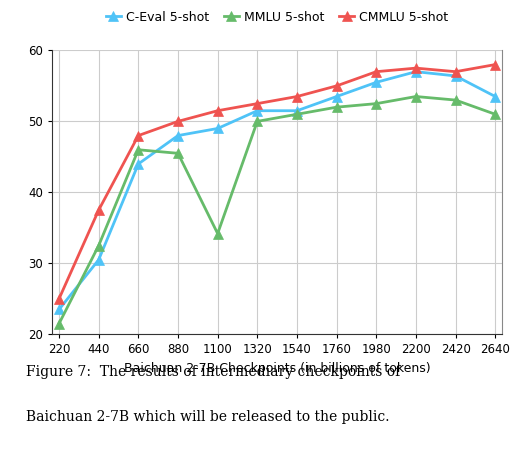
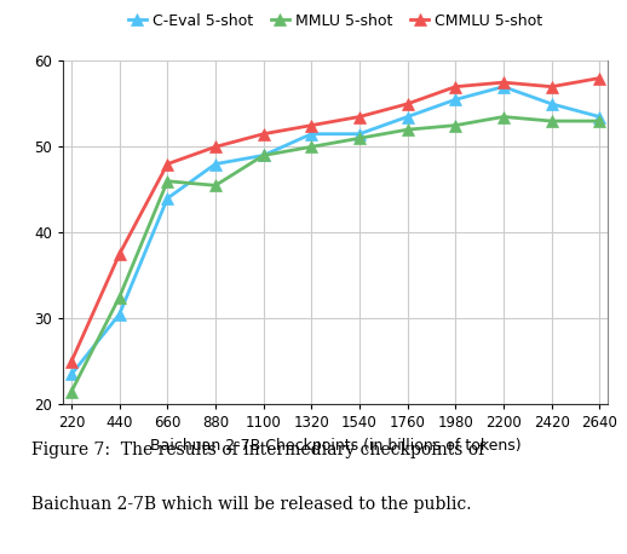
MMLU 5-shot/1100: 34.2 -> 49.0
C-Eval 5-shot/2420: 56.4 -> 55.0
MMLU 5-shot/2640: 51.0 -> 53.0
